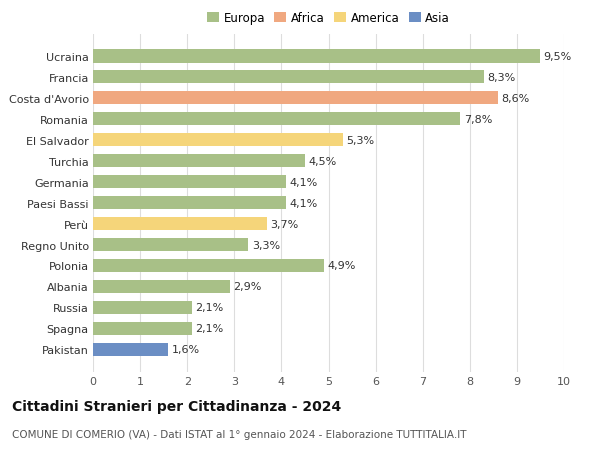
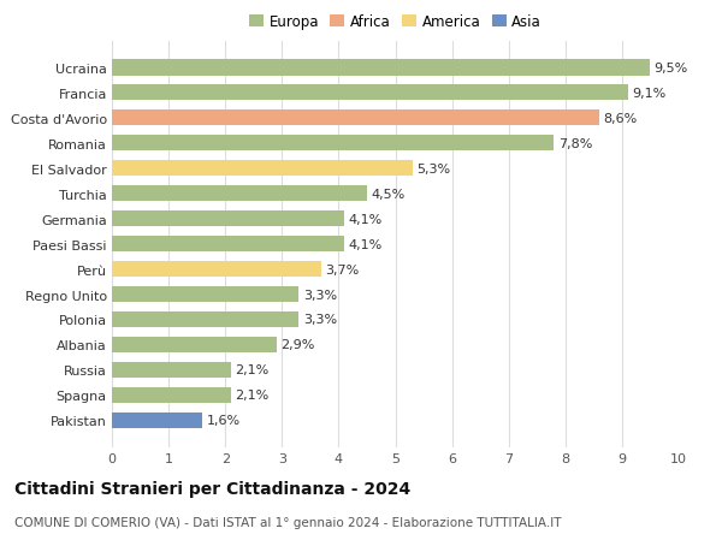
Francia: 8,3% -> 9,1%
Polonia: 4,9% -> 3,3%
